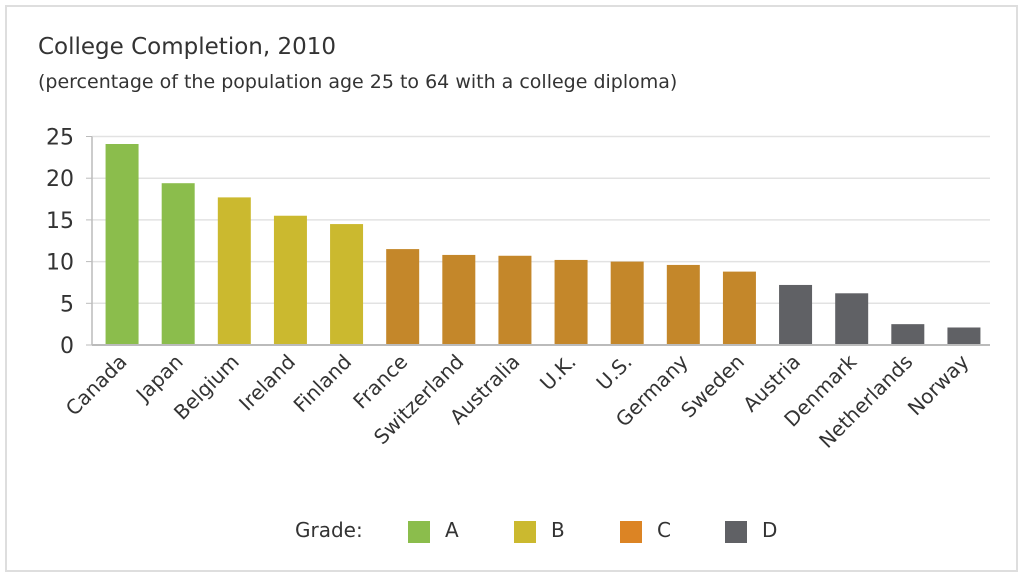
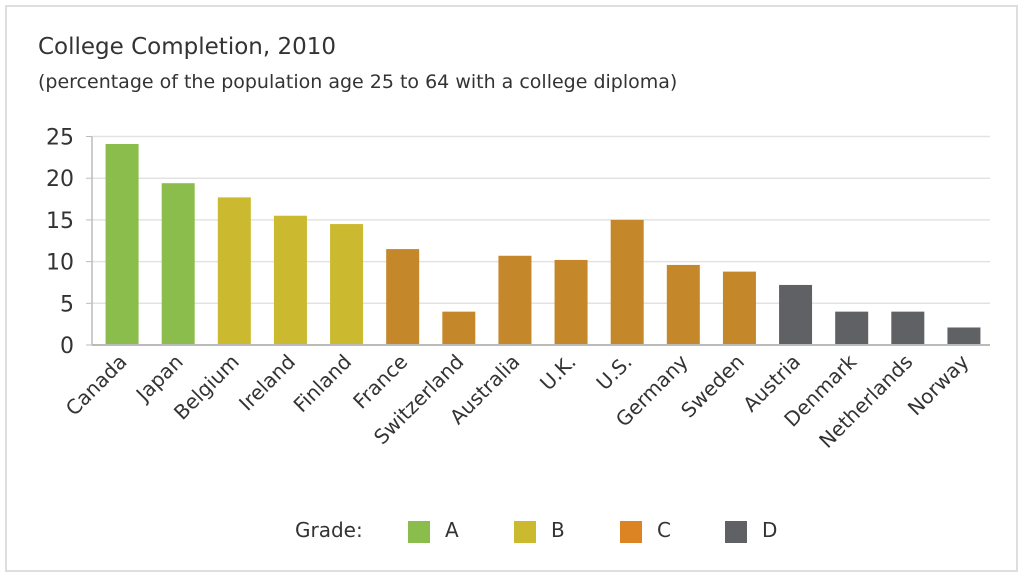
Switzerland: 11 -> 4
U.S.: 10 -> 15
Denmark: 6 -> 4
Netherlands: 2 -> 4
